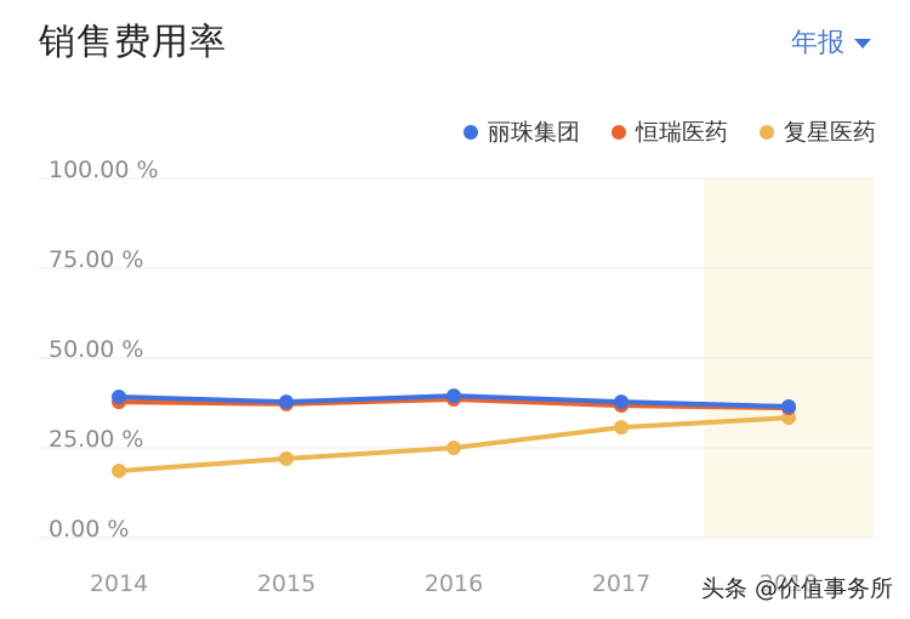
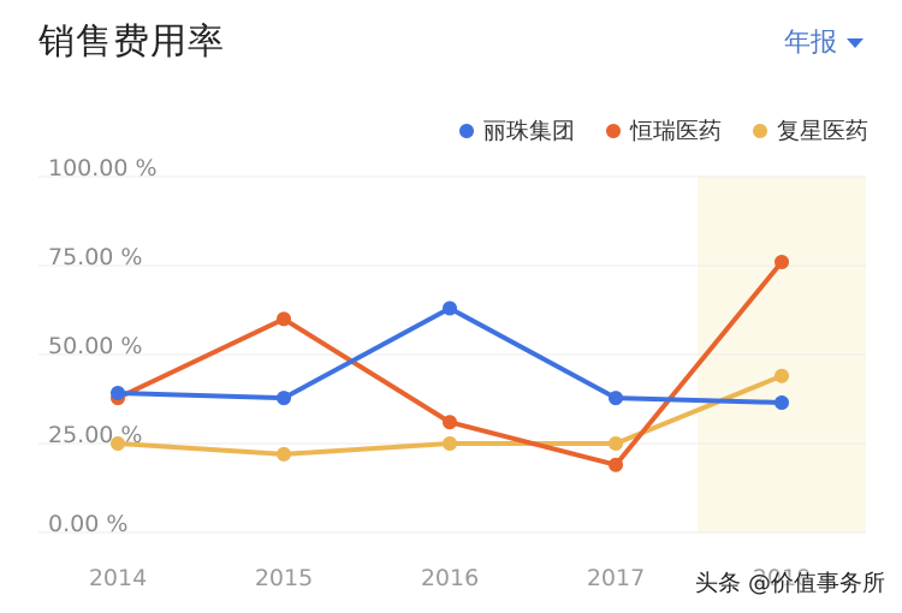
复星医药/2014: 19% -> 25%
恒瑞医药/2015: 37% -> 60%
丽珠集团/2016: 40% -> 63%
恒瑞医药/2016: 38% -> 31%
恒瑞医药/2017: 37% -> 19%
复星医药/2017: 31% -> 25%
恒瑞医药/2018: 36% -> 76%
复星医药/2018: 33% -> 44%
